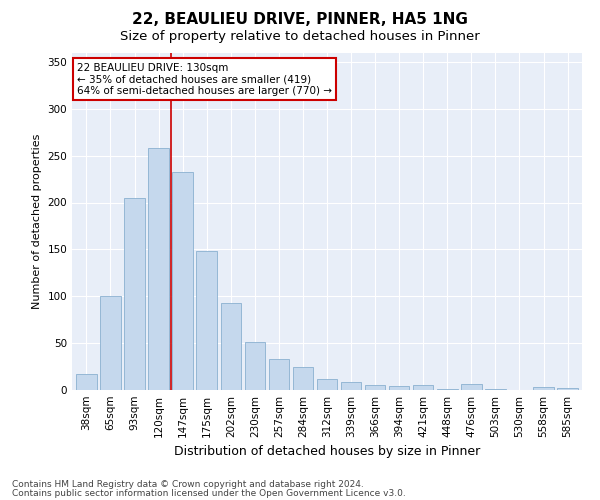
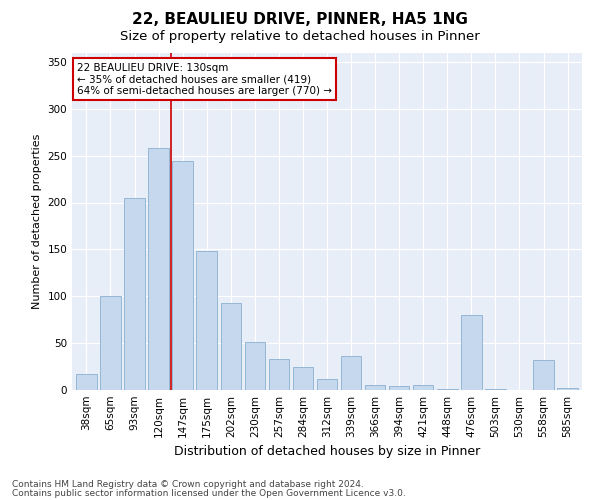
147sqm: 233 -> 244
339sqm: 9 -> 36
476sqm: 6 -> 80
558sqm: 3 -> 32
